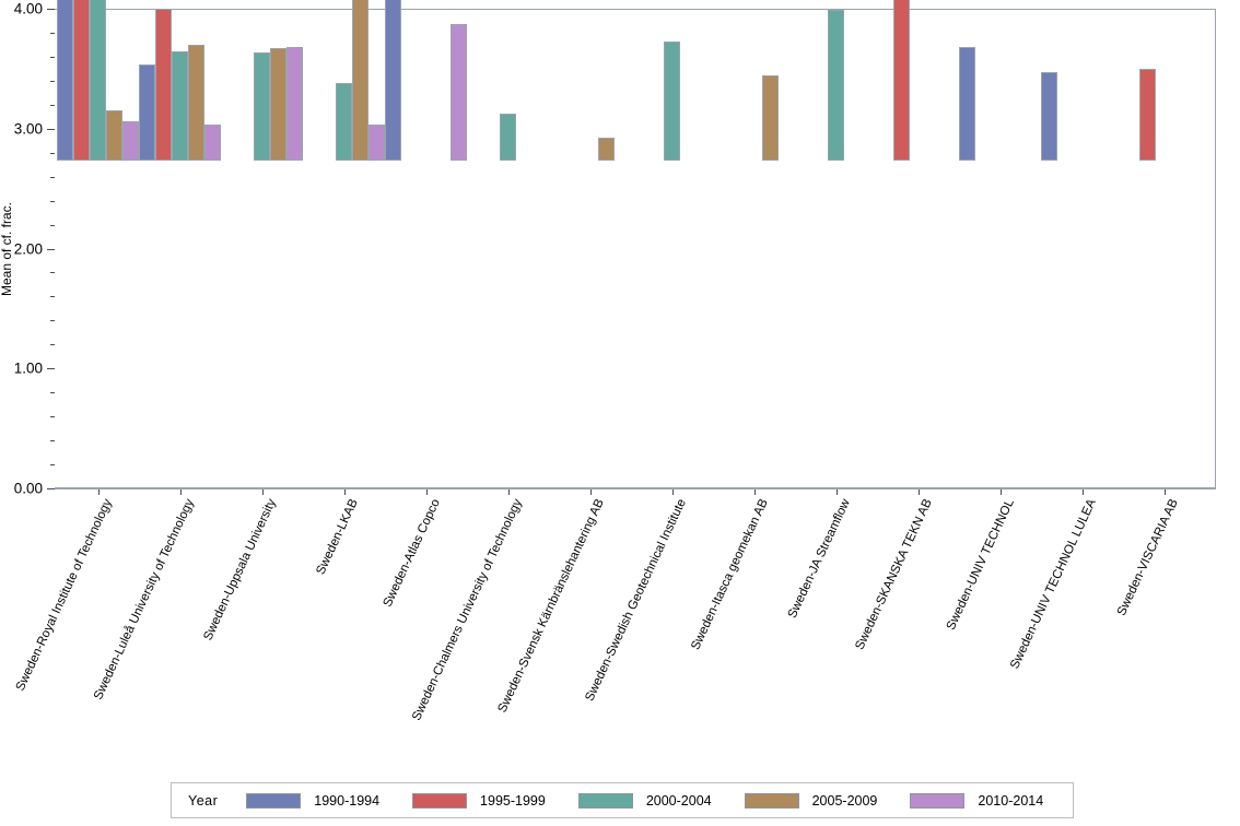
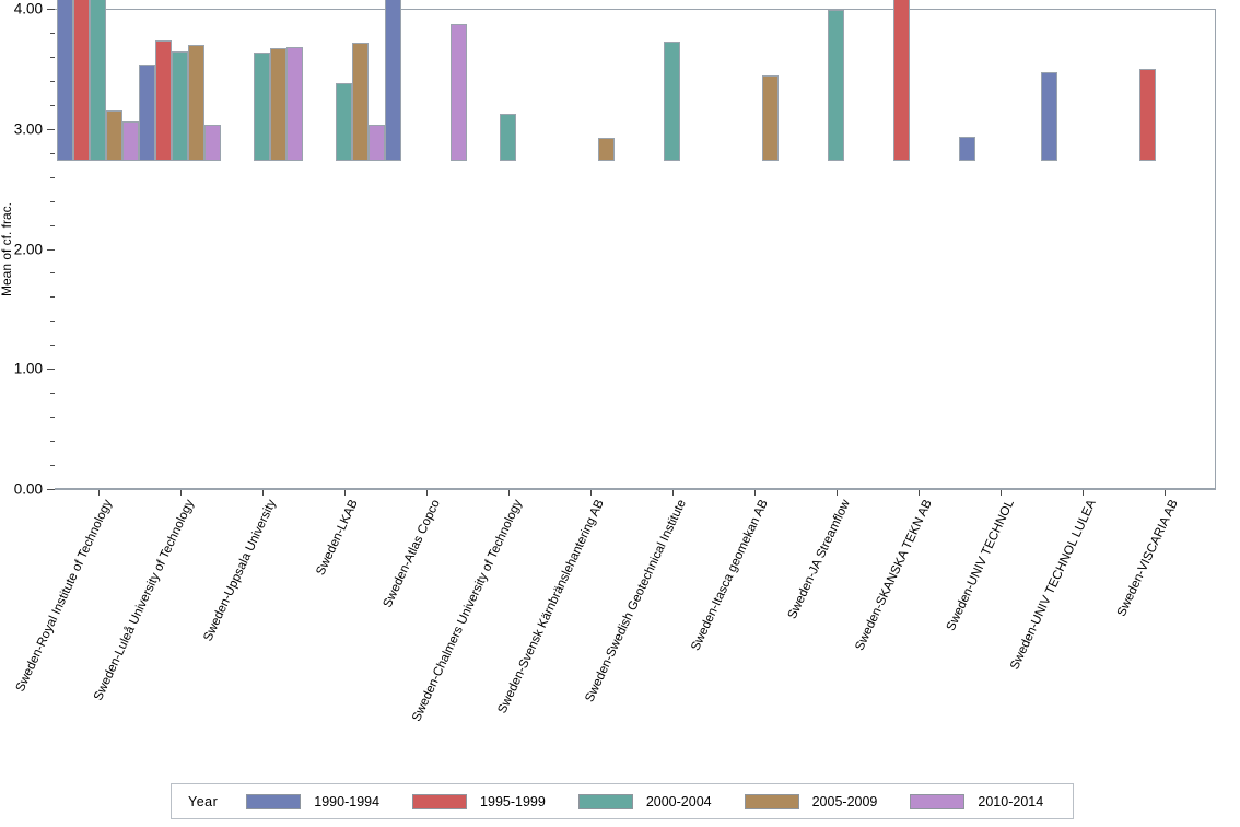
1995-1999/Sweden-Luleå University of Technology: 1.27 -> 1.00
2005-2009/Sweden-LKAB: 1.48 -> 0.98
1990-1994/Sweden-UNIV TECHNOL: 0.95 -> 0.20
